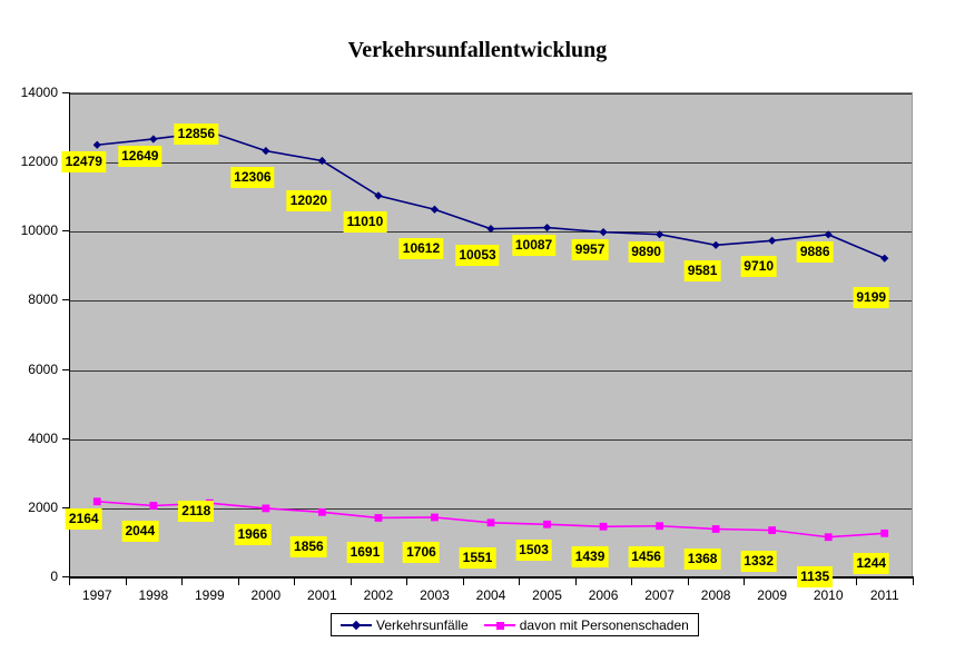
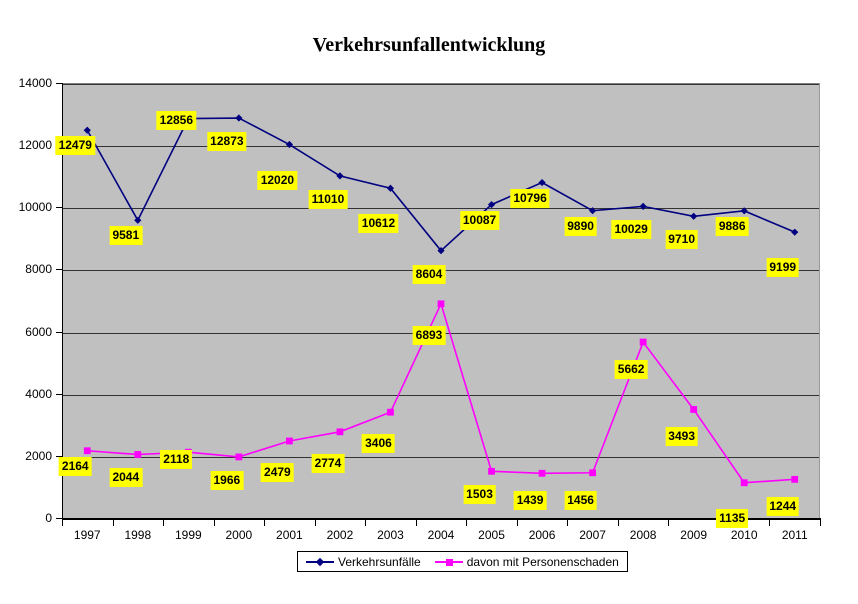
Verkehrsunfälle/1998: 12649 -> 9581
Verkehrsunfälle/2000: 12306 -> 12873
davon mit Personenschaden/2001: 1856 -> 2479
davon mit Personenschaden/2002: 1691 -> 2774
davon mit Personenschaden/2003: 1706 -> 3406
Verkehrsunfälle/2004: 10053 -> 8604
davon mit Personenschaden/2004: 1551 -> 6893
Verkehrsunfälle/2006: 9957 -> 10796
Verkehrsunfälle/2008: 9581 -> 10029
davon mit Personenschaden/2008: 1368 -> 5662
davon mit Personenschaden/2009: 1332 -> 3493
